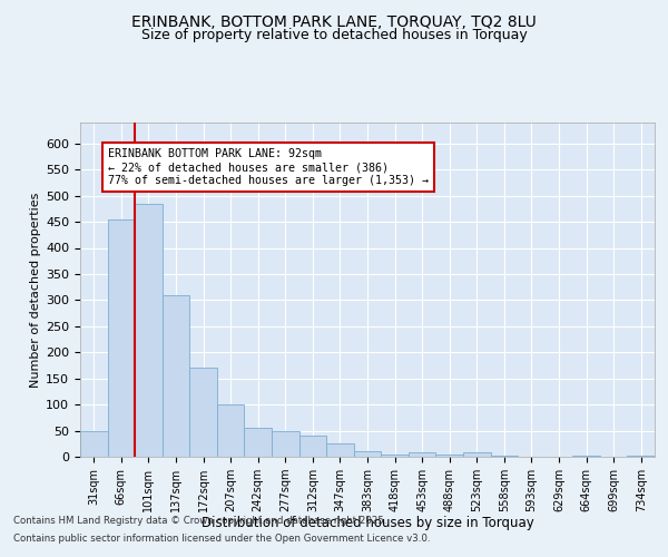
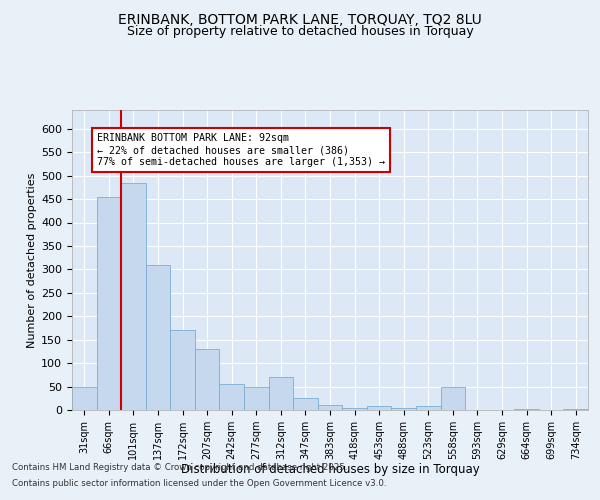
207sqm: 100 -> 130
312sqm: 40 -> 70
558sqm: 2 -> 50
